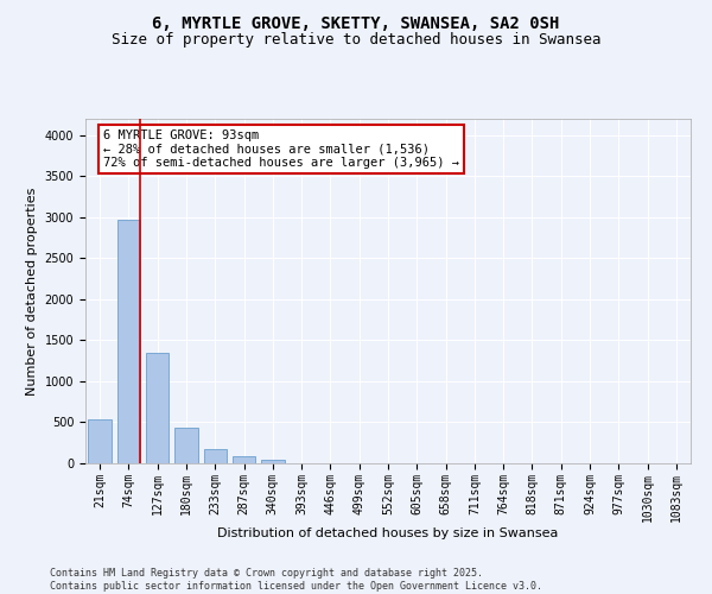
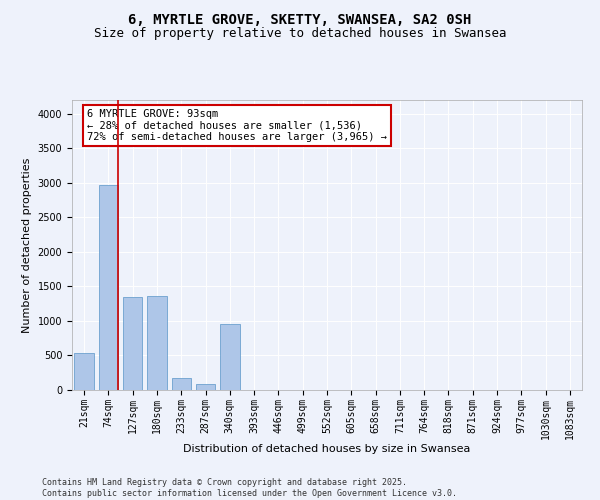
180sqm: 430 -> 1360
340sqm: 50 -> 960
